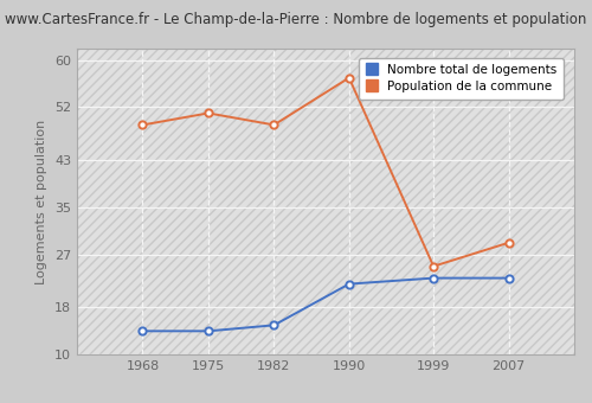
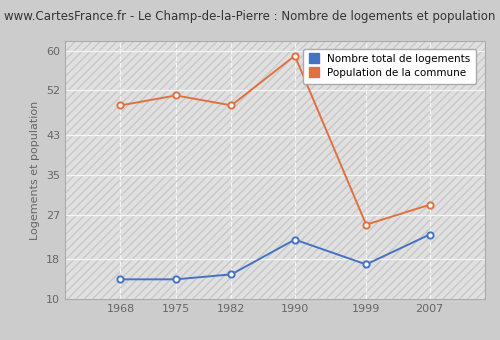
Population de la commune/1990: 57 -> 59
Nombre total de logements/1999: 23 -> 17
